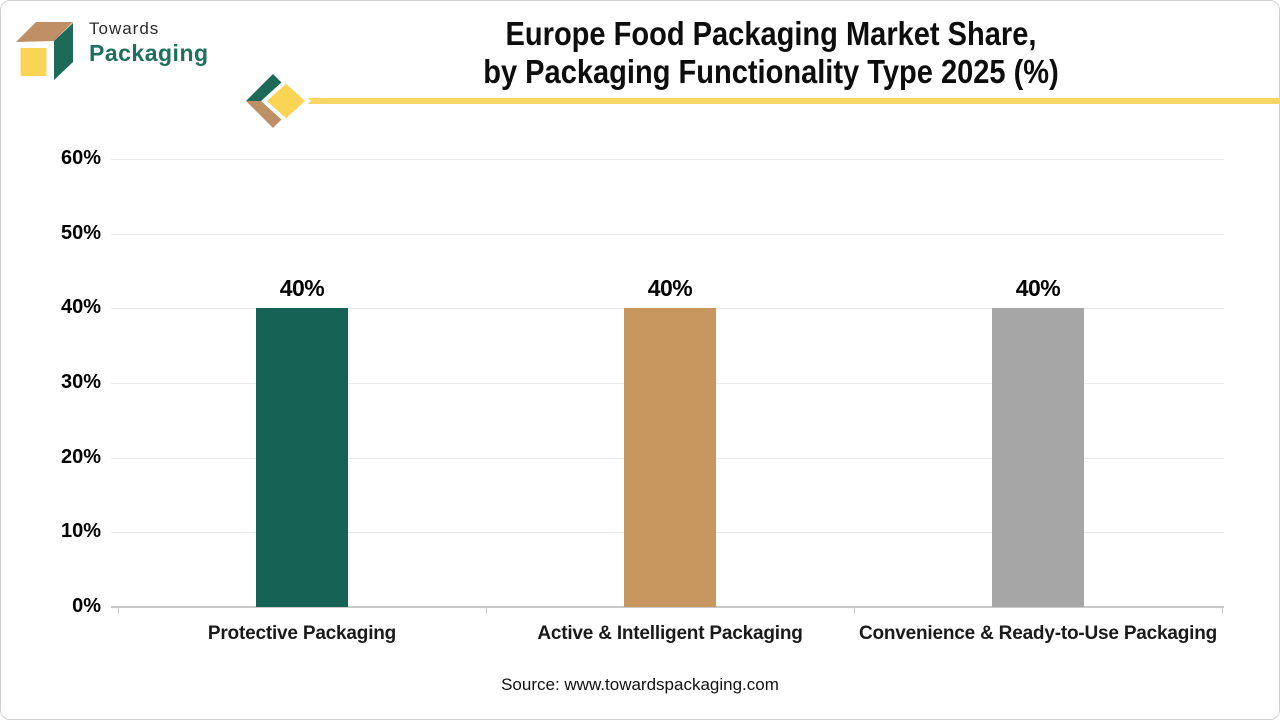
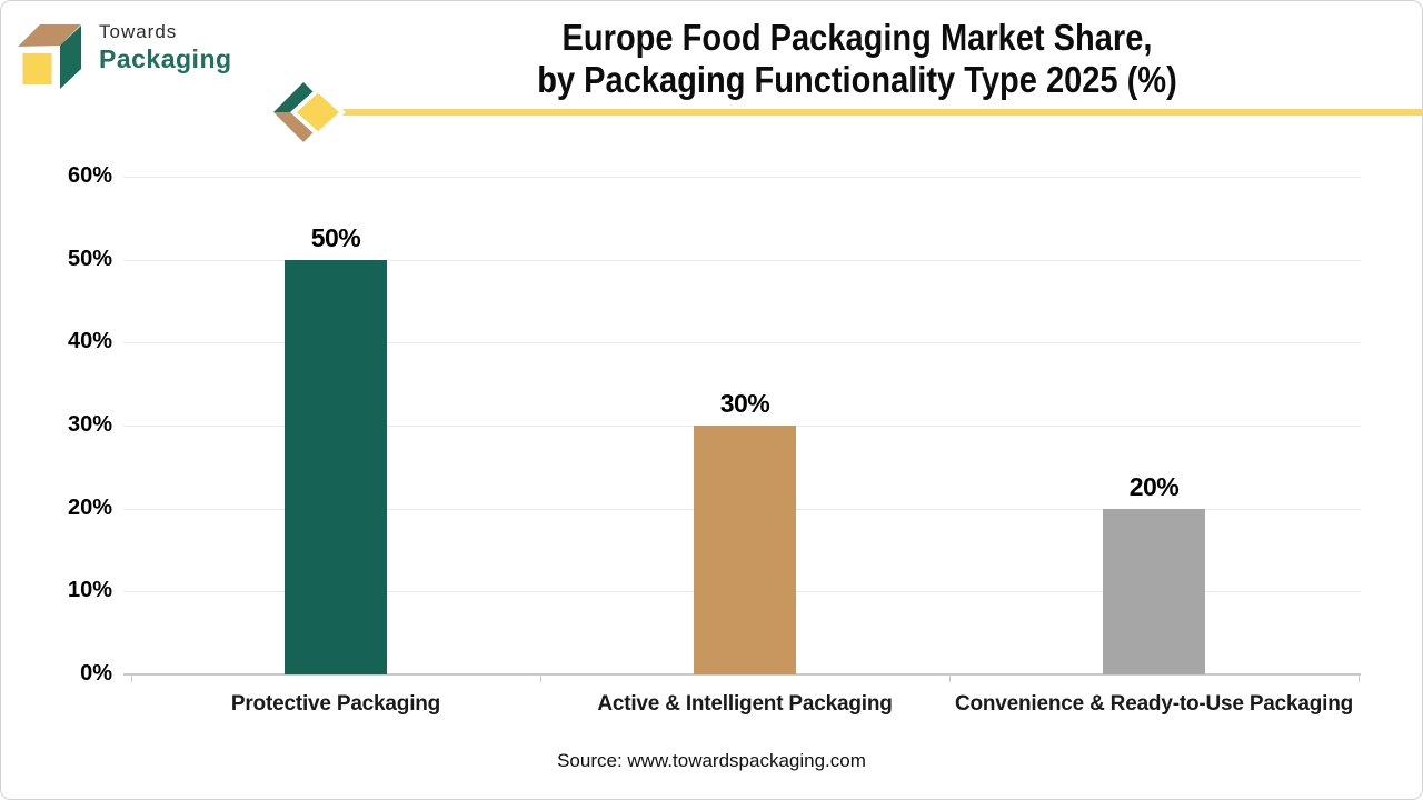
Protective Packaging: 40% -> 50%
Active & Intelligent Packaging: 40% -> 30%
Convenience & Ready-to-Use Packaging: 40% -> 20%
